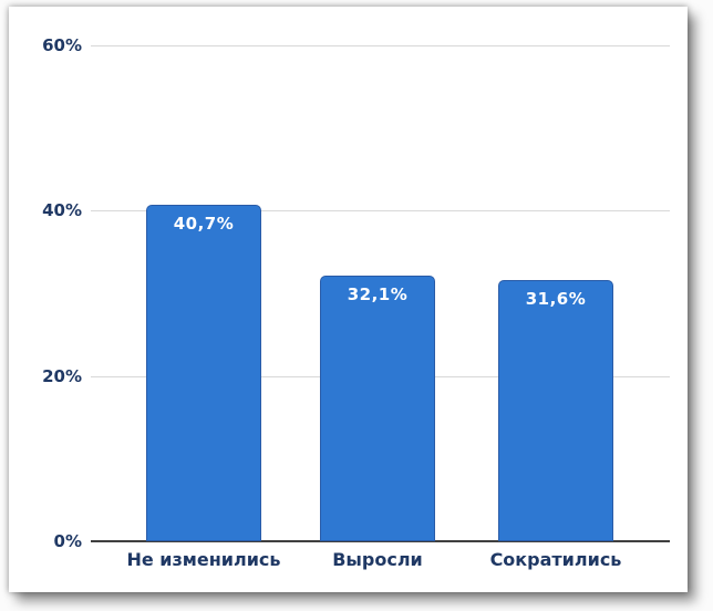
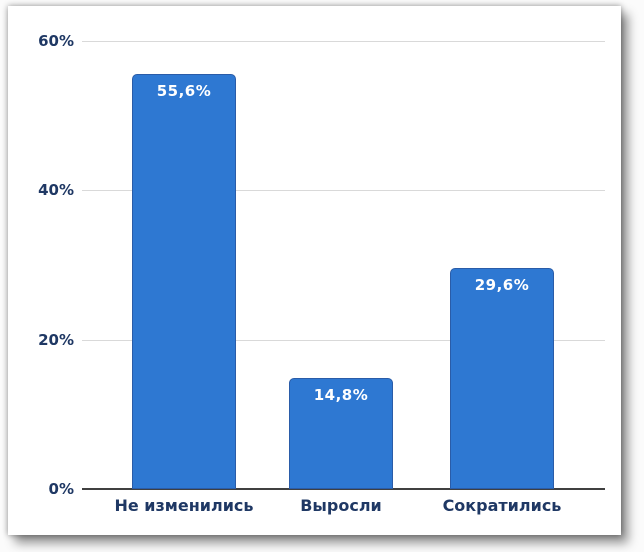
Не изменились: 40,7% -> 55,6%
Выросли: 32,1% -> 14,8%
Сократились: 31,6% -> 29,6%
